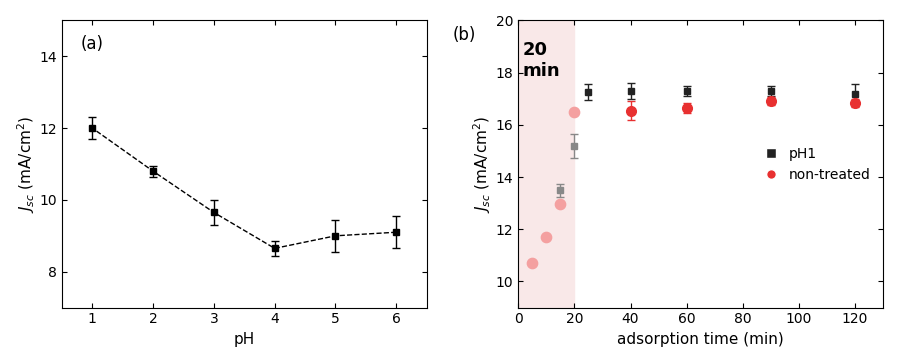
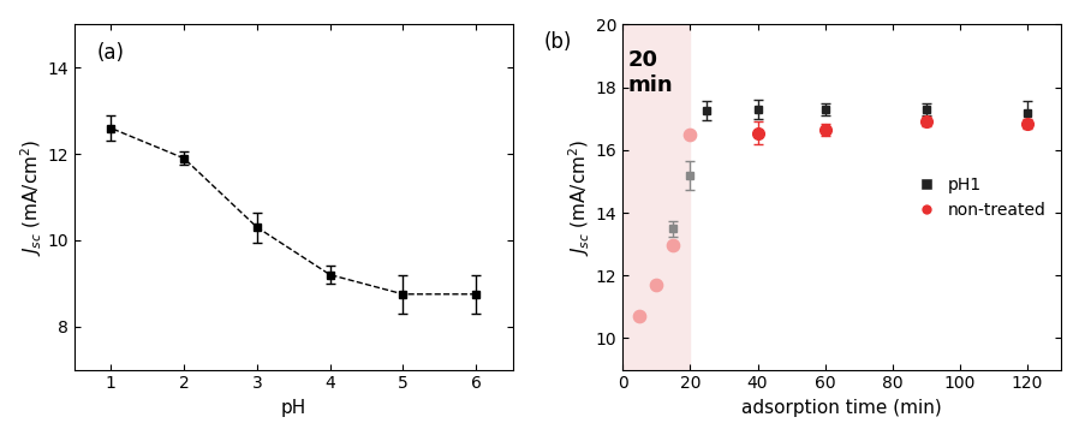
1: 12.00 -> 12.60
2: 10.80 -> 11.90
3: 9.65 -> 10.30
4: 8.65 -> 9.20
5: 9.00 -> 8.75
6: 9.10 -> 8.75
